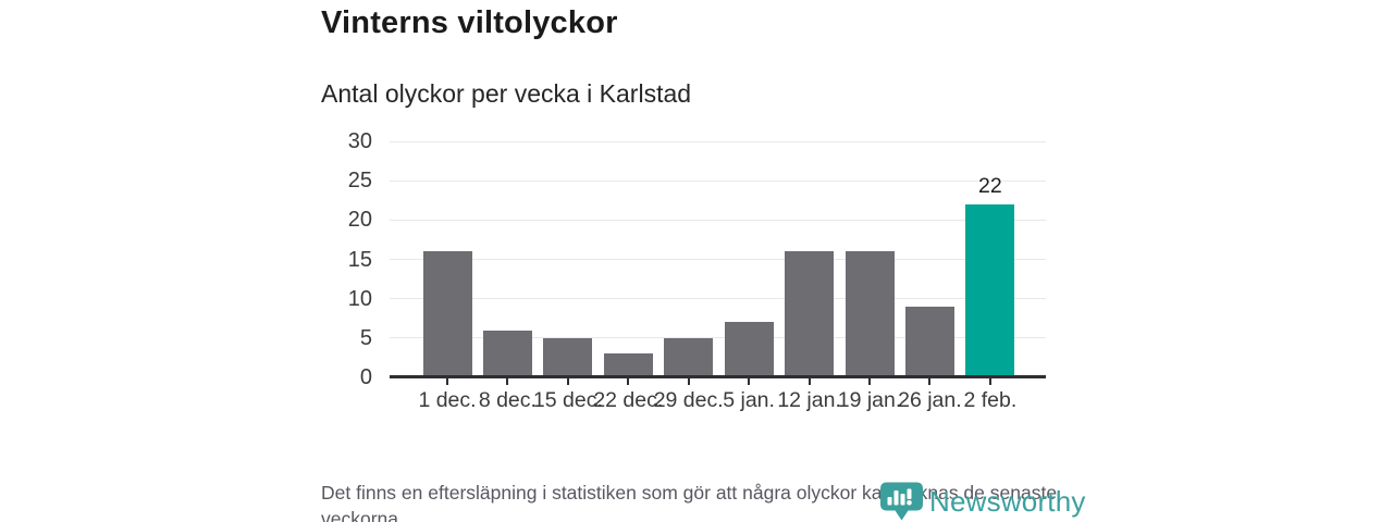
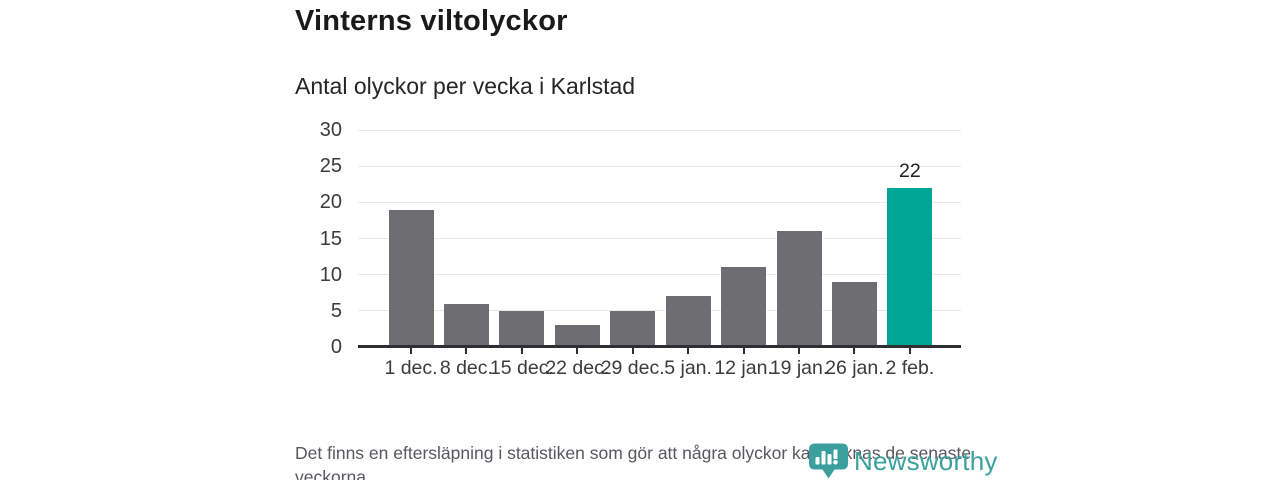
1 dec.: 16 -> 19
12 jan.: 16 -> 11
